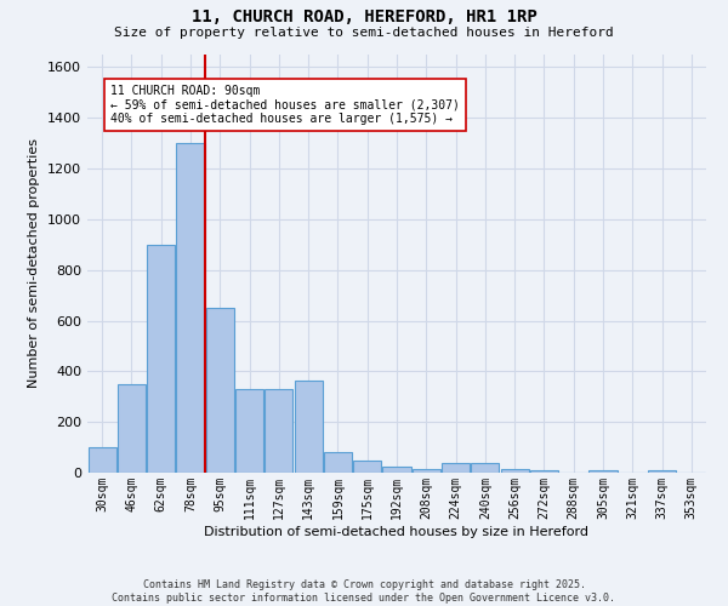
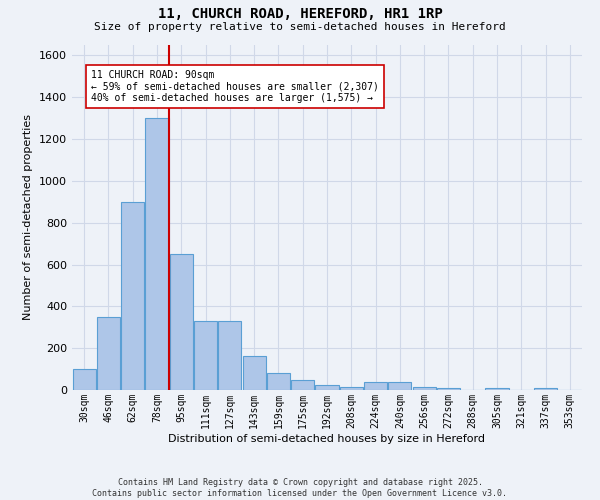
143sqm: 365 -> 165
